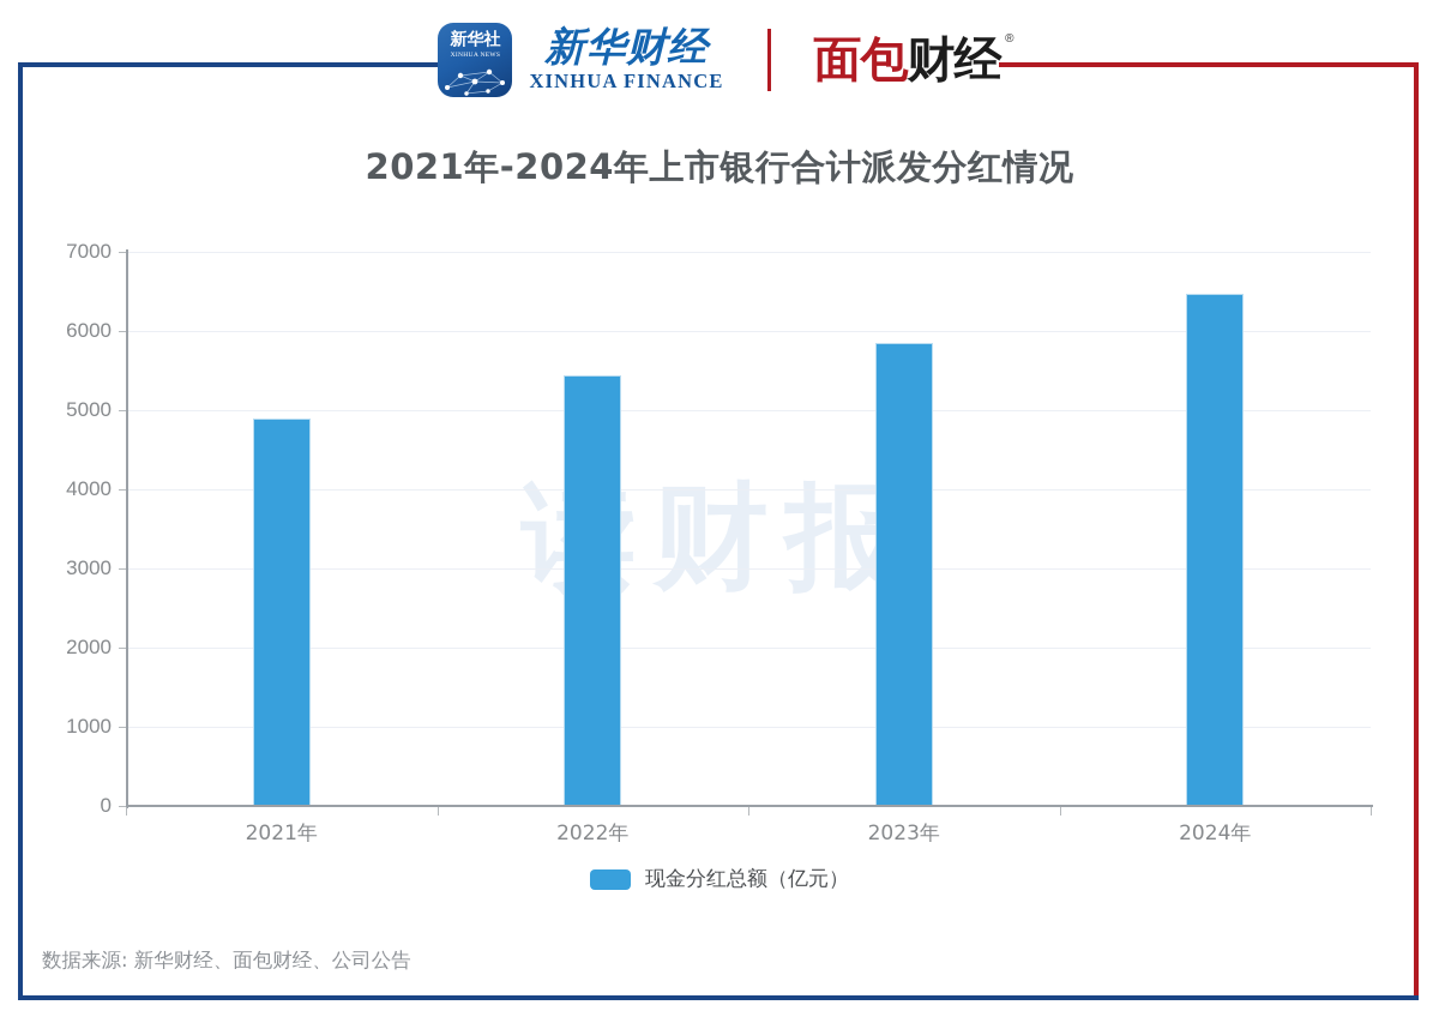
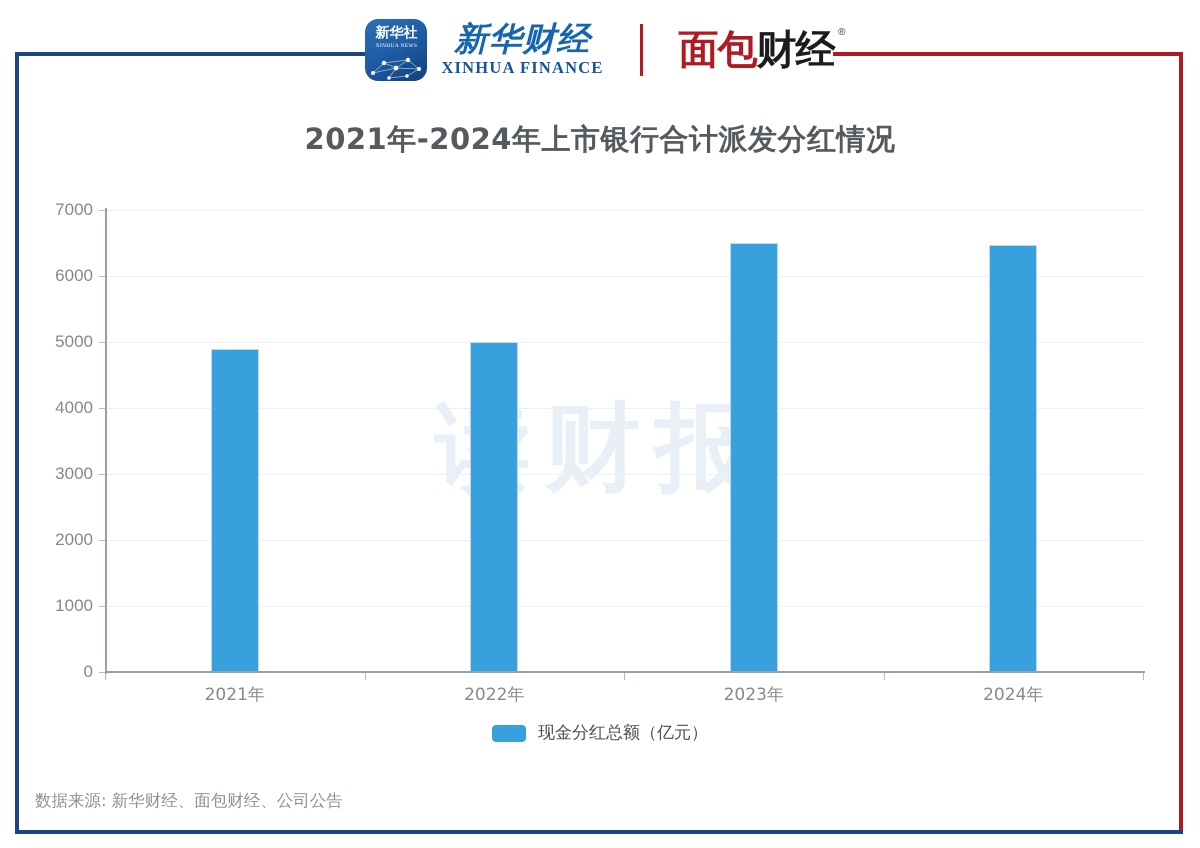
2022年: 5400 -> 5000
2023年: 5800 -> 6500
